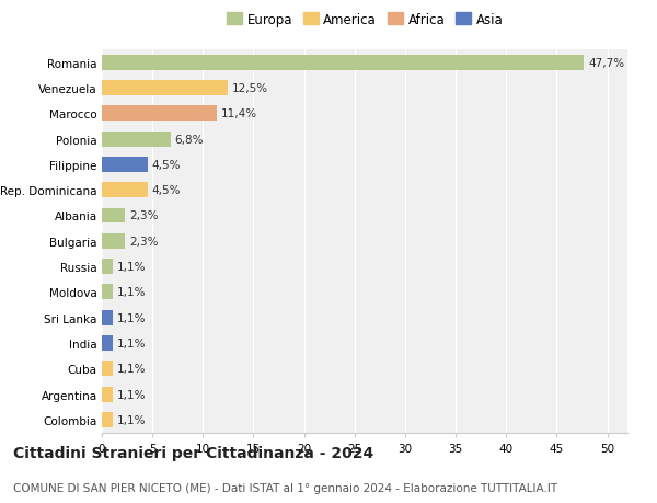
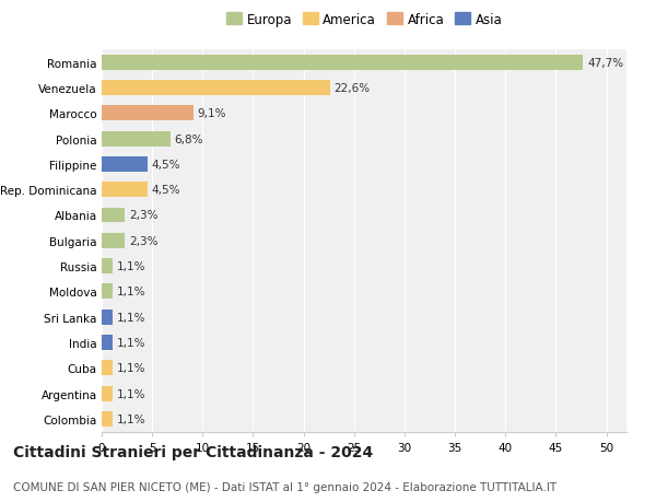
Venezuela: 12,5% -> 22,6%
Marocco: 11,4% -> 9,1%
